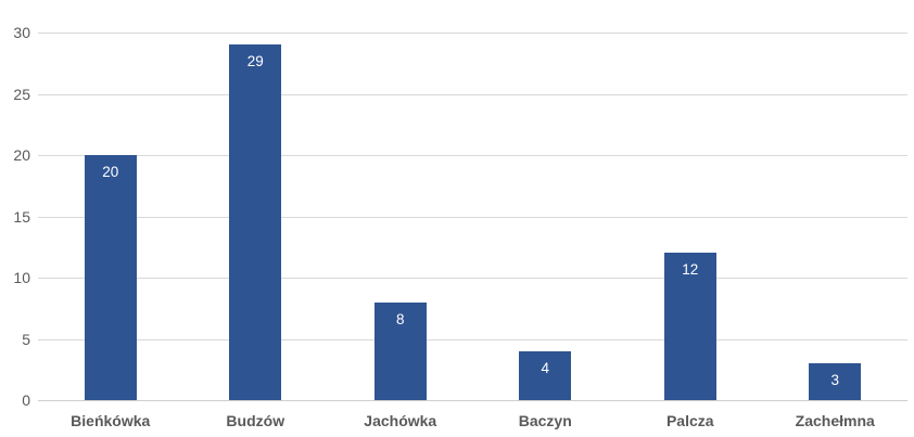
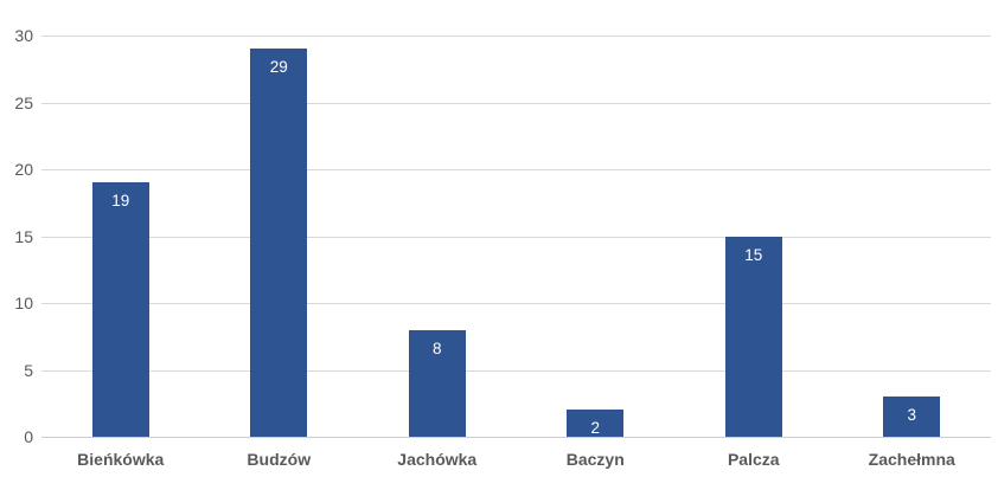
Bieńkówka: 20 -> 19
Baczyn: 4 -> 2
Palcza: 12 -> 15
